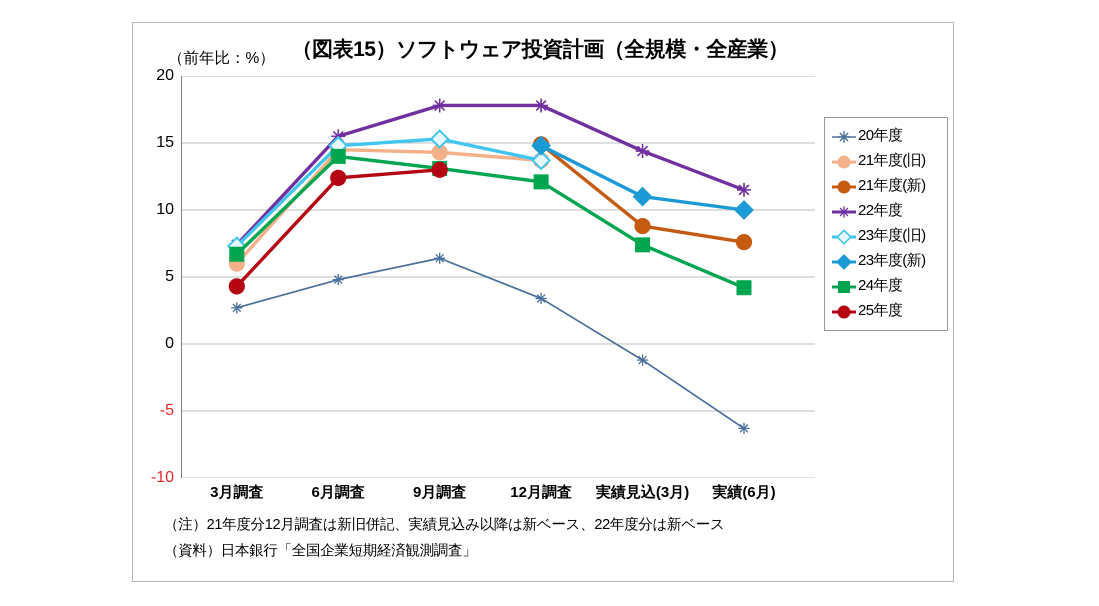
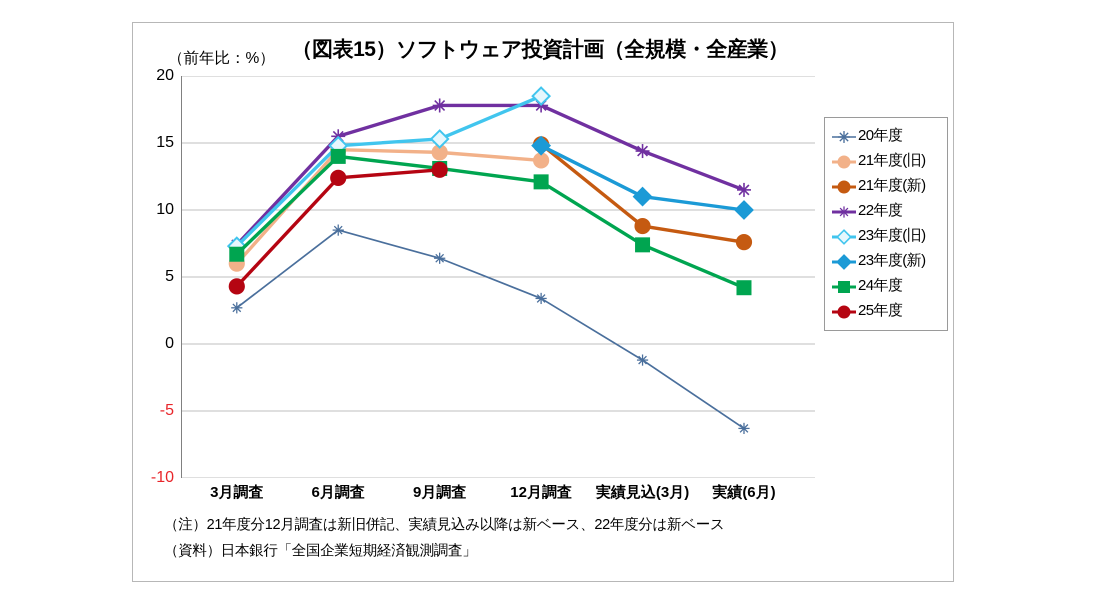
20年度/6月調査: 4.8 -> 8.5
23年度(旧)/12月調査: 13.7 -> 18.5
